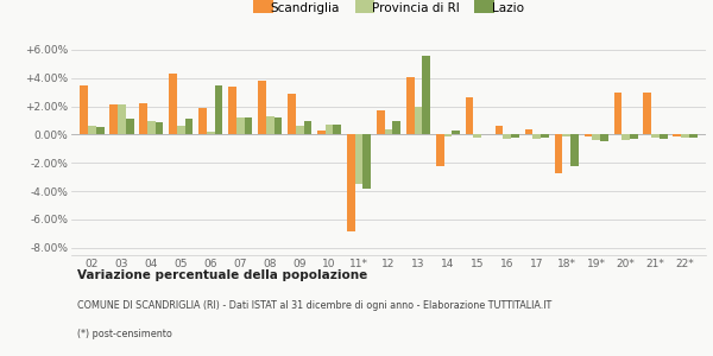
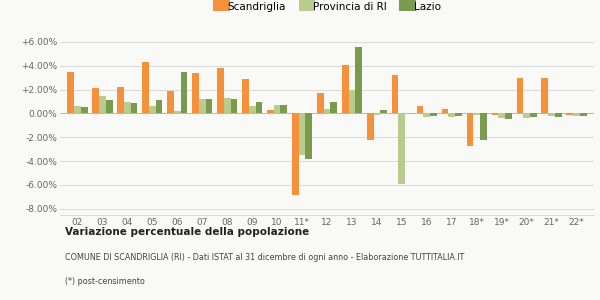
Provincia di RI/03: 2.1% -> 1.5%
Scandriglia/15: 2.6% -> 3.2%
Provincia di RI/15: -0.2% -> -5.9%
